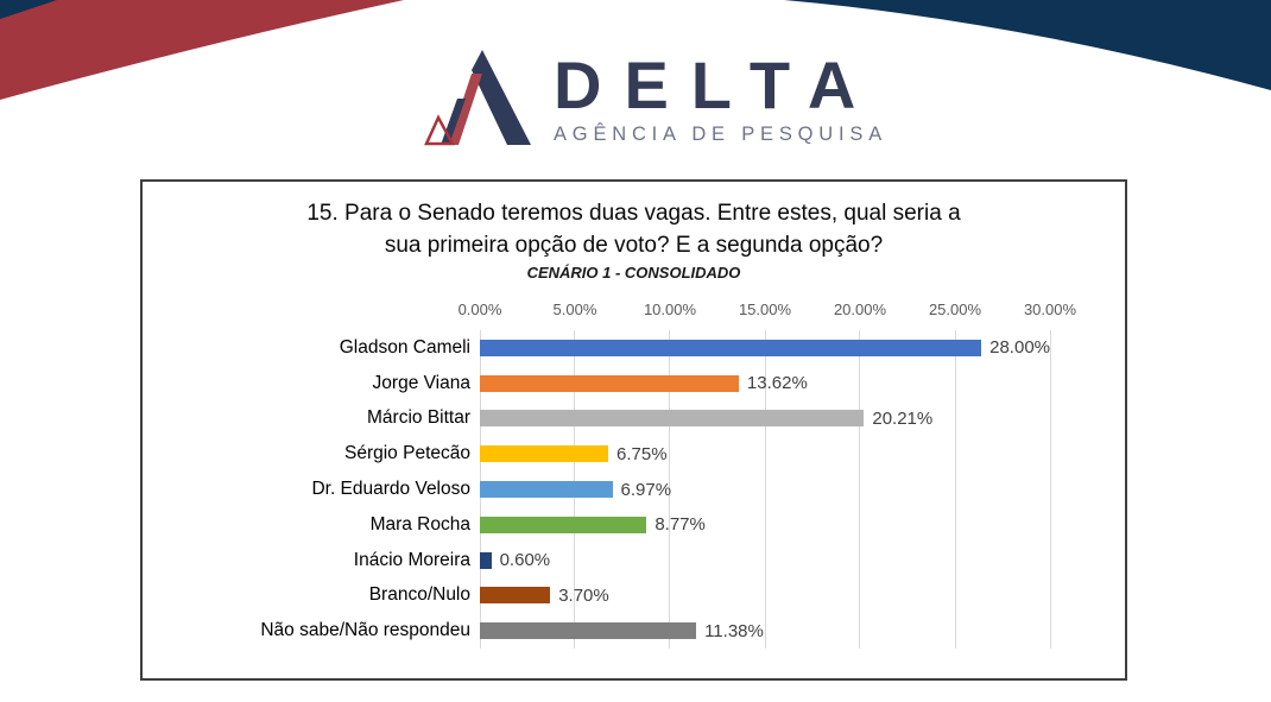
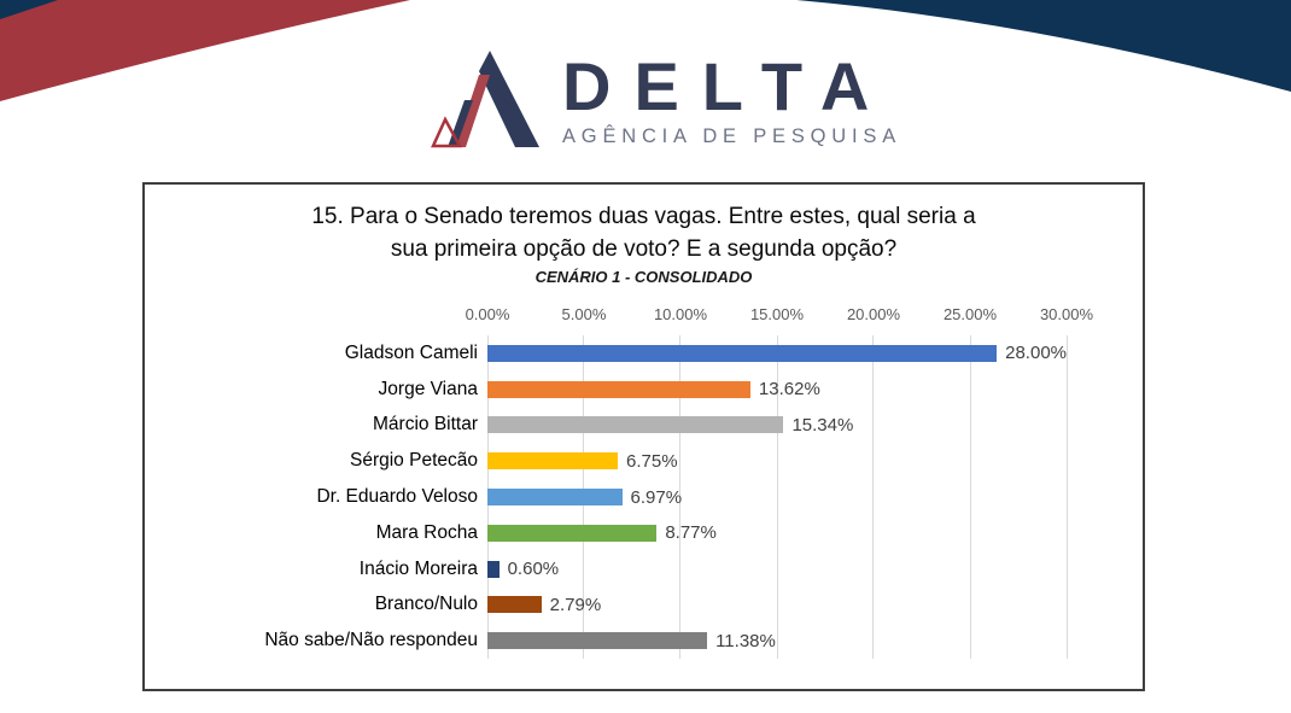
Márcio Bittar: 20.21% -> 15.34%
Branco/Nulo: 3.70% -> 2.79%
